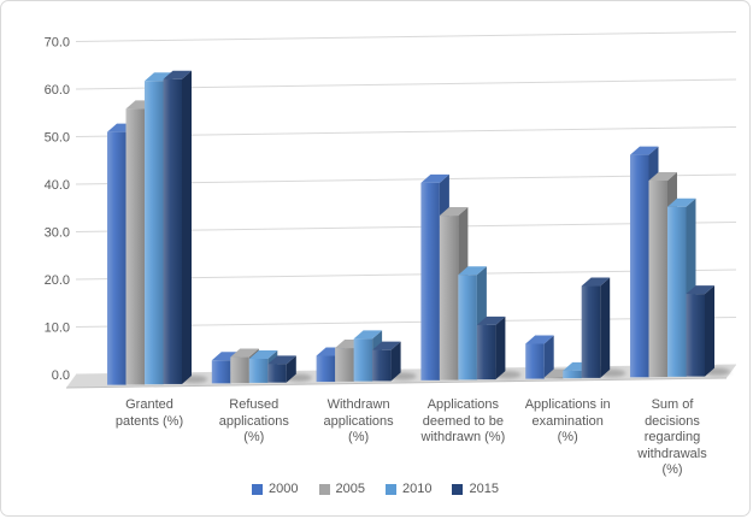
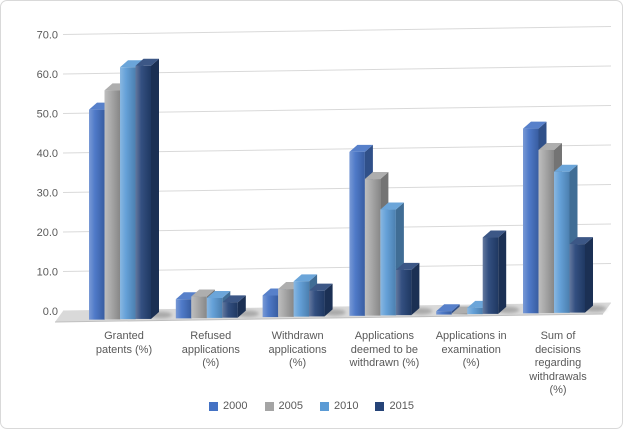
2010/Applications deemed to be withdrawn (%): 21 -> 26
2000/Applications in examination (%): 7 -> 1
